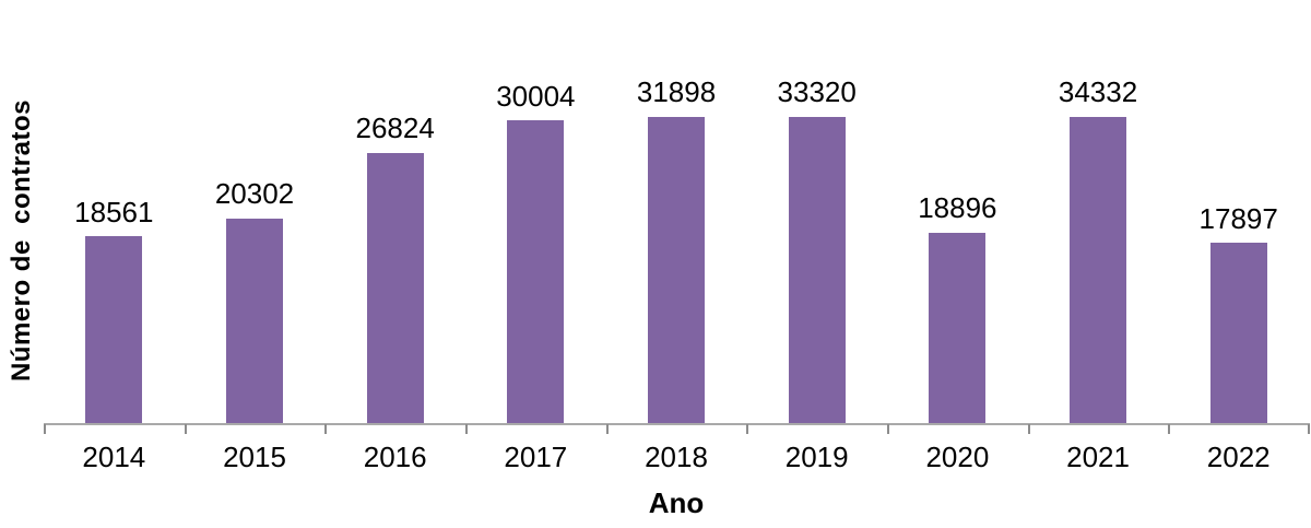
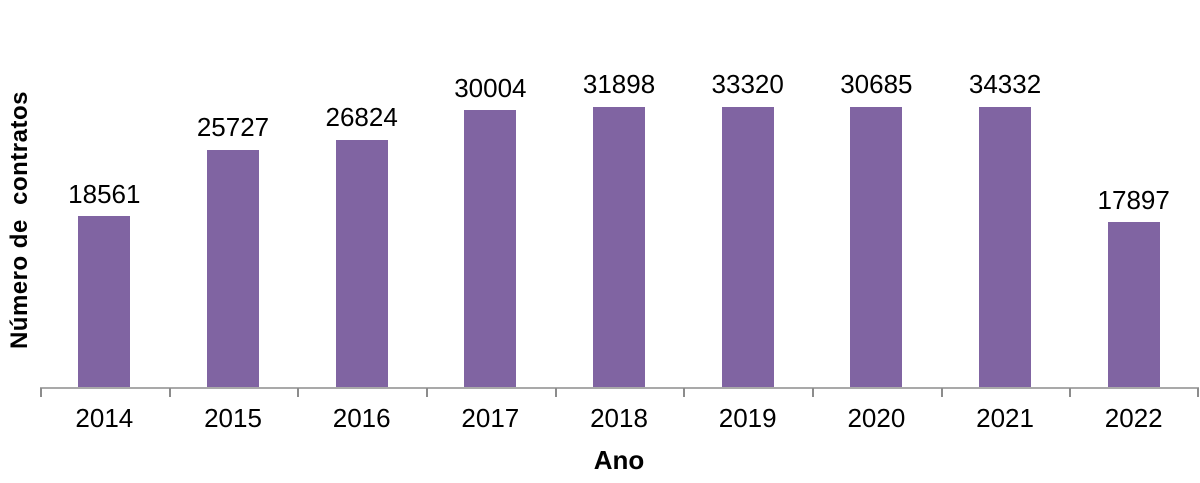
2015: 20302 -> 25727
2020: 18896 -> 30685
